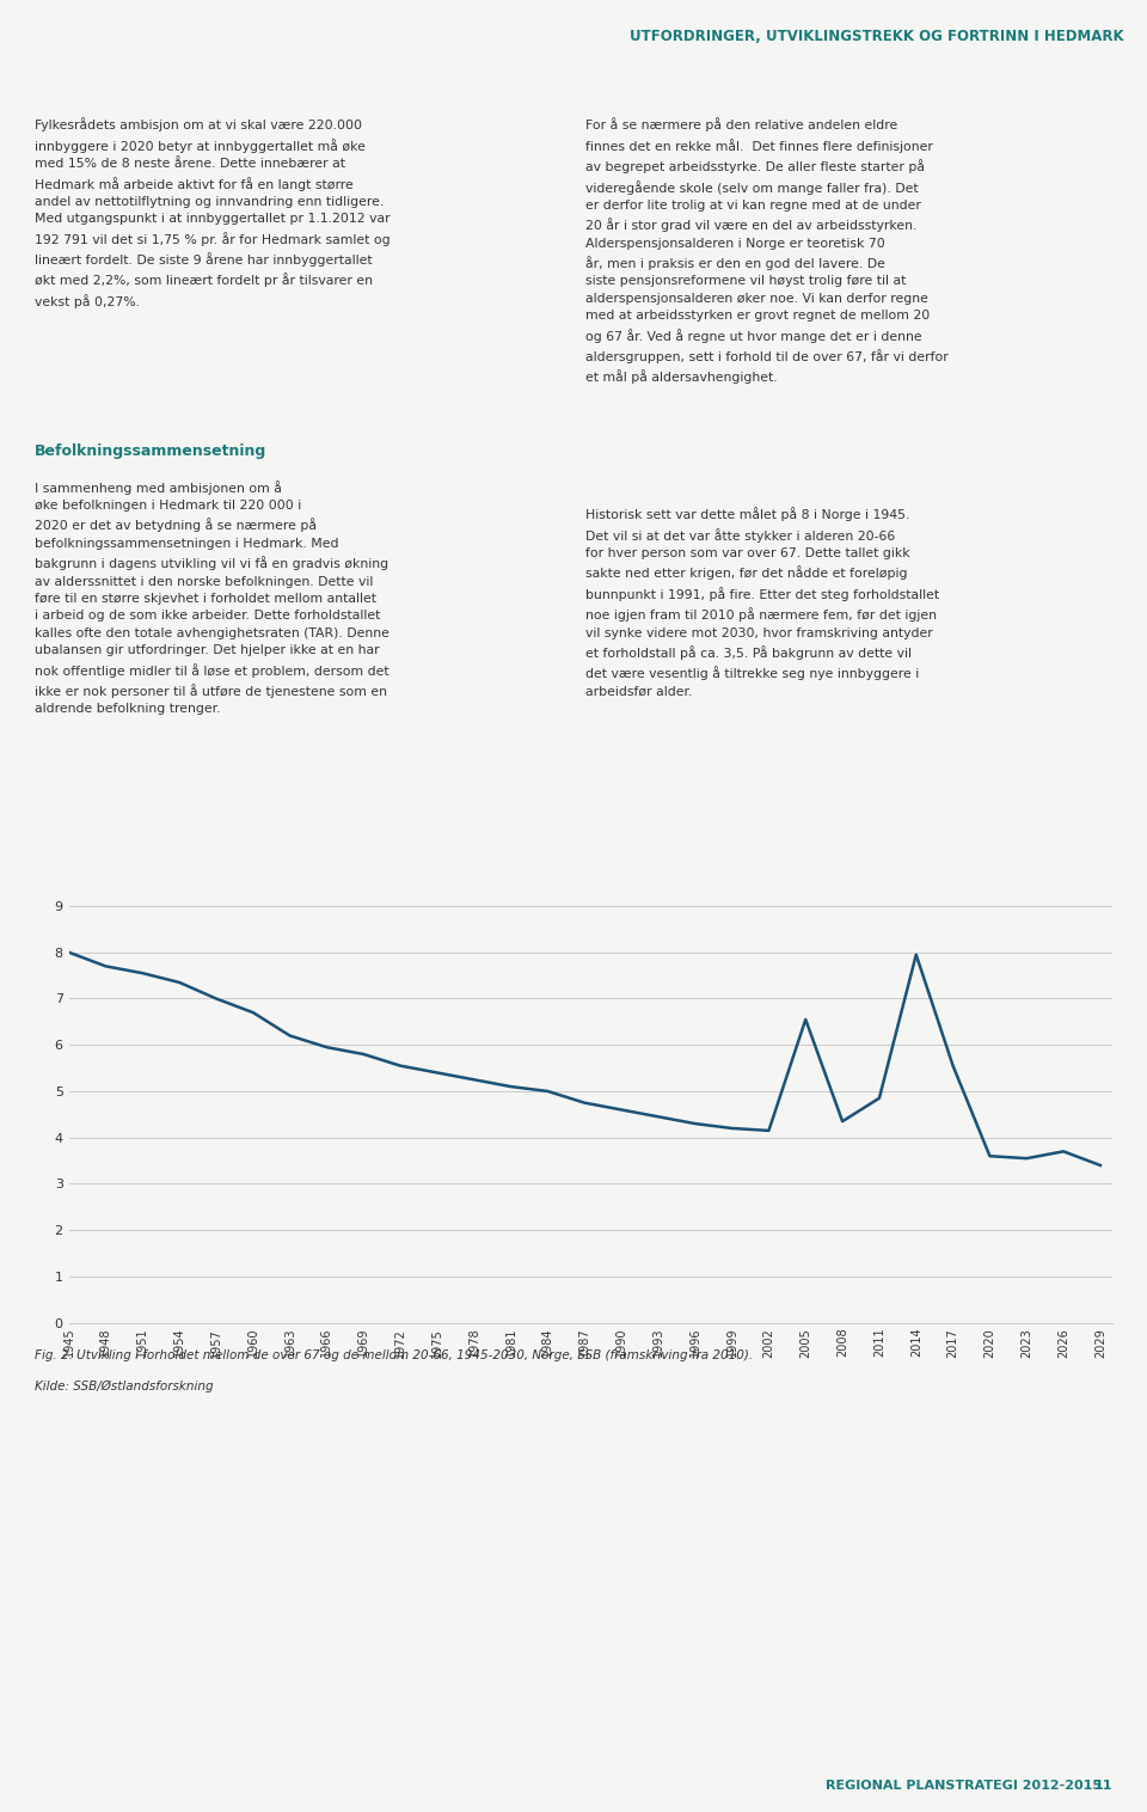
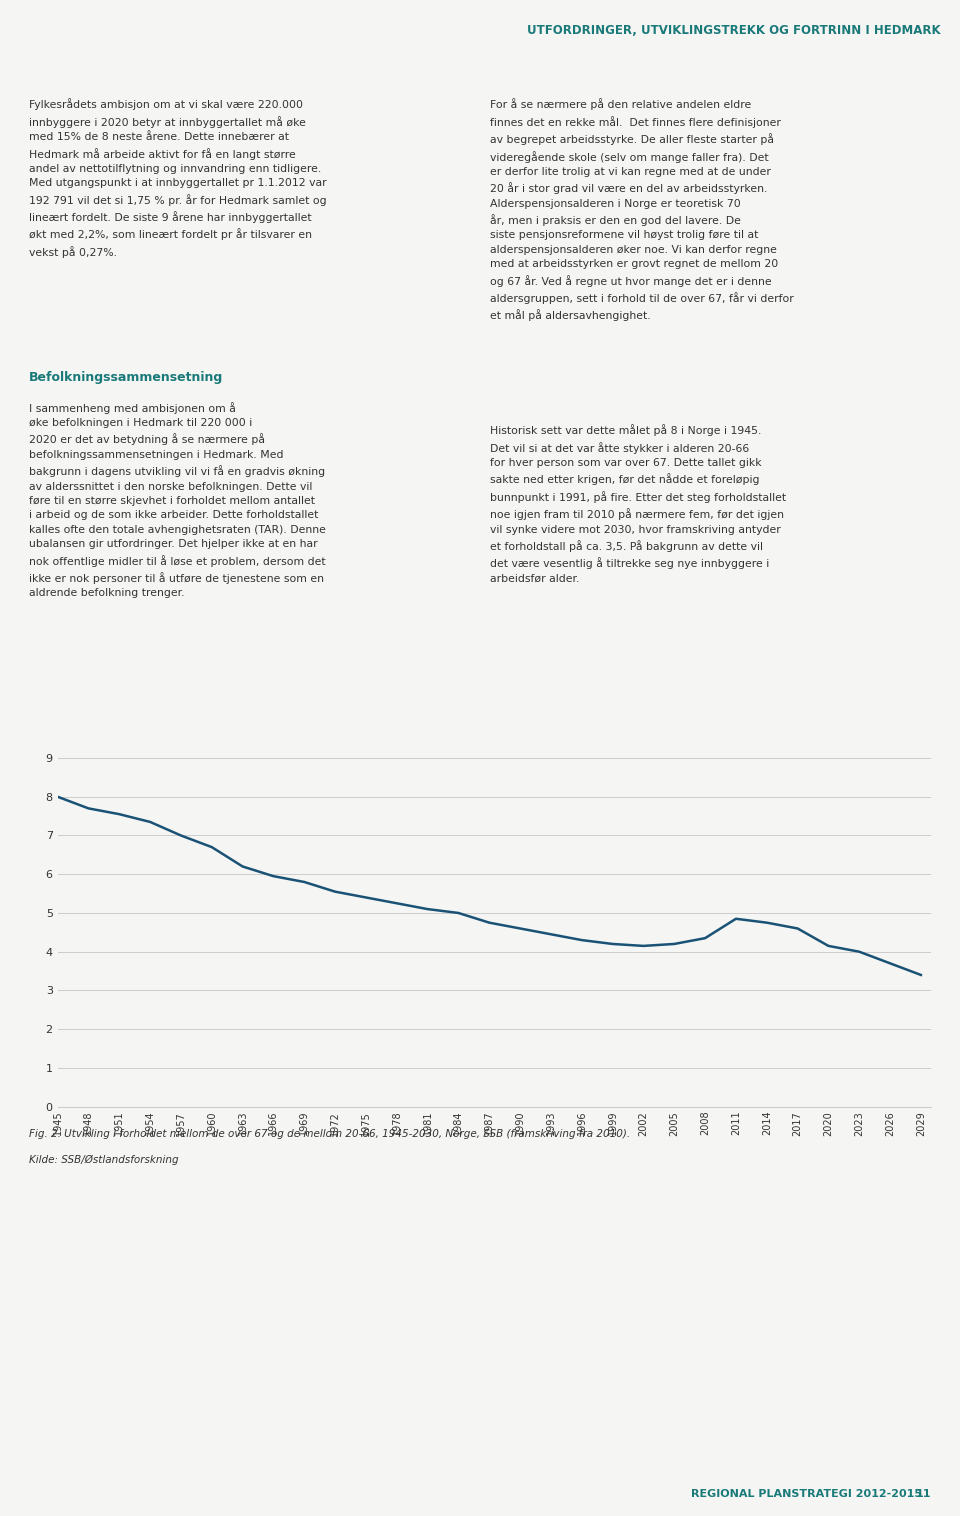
2005: 6.55 -> 4.20
2014: 7.95 -> 4.75
2017: 5.55 -> 4.60
2020: 3.60 -> 4.15
2023: 3.55 -> 4.00
